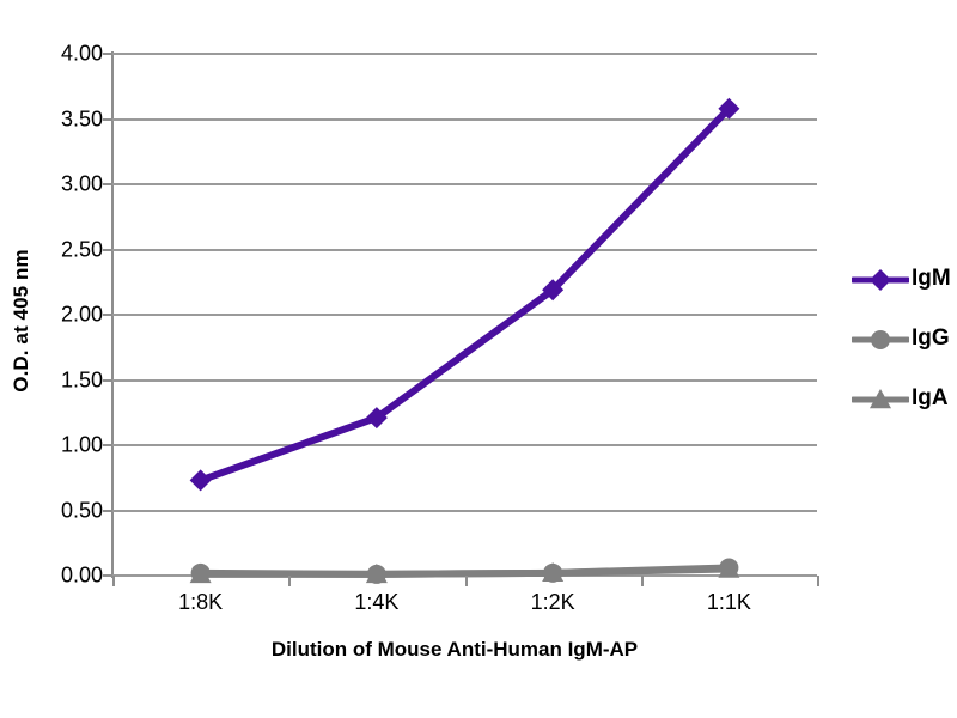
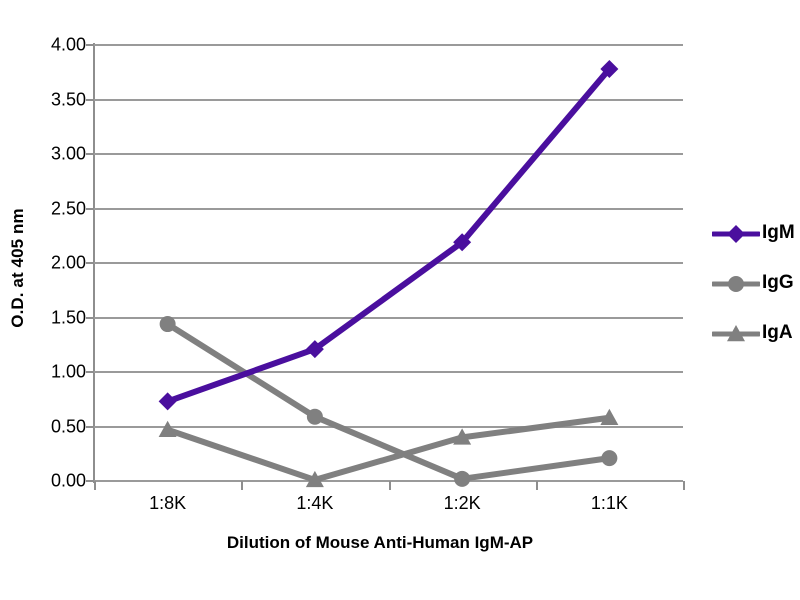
IgG/1:8K: 0.02 -> 1.44
IgA/1:8K: 0.01 -> 0.47
IgG/1:4K: 0.01 -> 0.59
IgA/1:2K: 0.02 -> 0.40
IgM/1:1K: 3.58 -> 3.78
IgG/1:1K: 0.06 -> 0.21
IgA/1:1K: 0.05 -> 0.58
